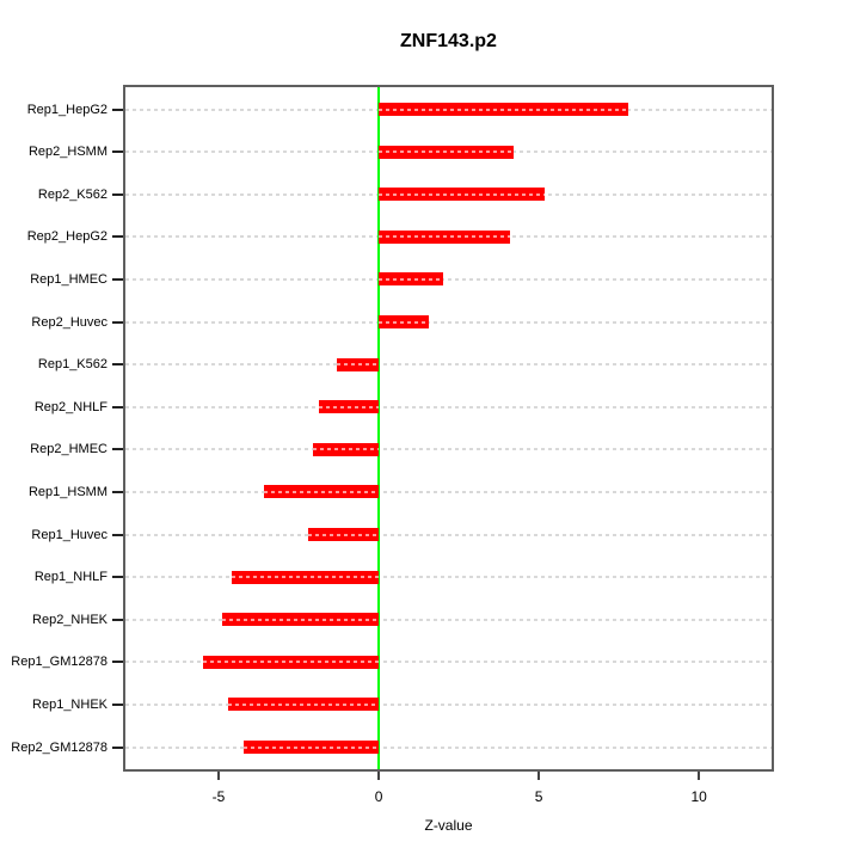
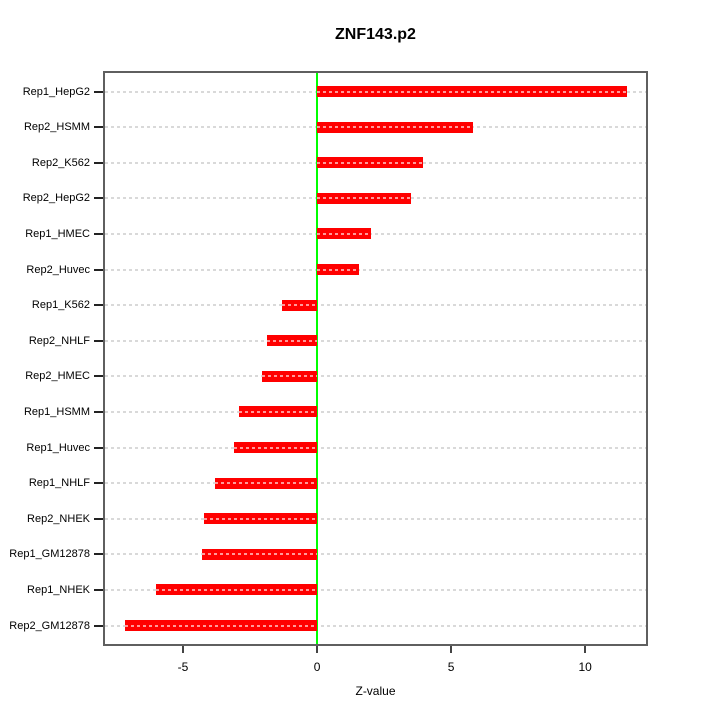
Rep1_HepG2: 7.8 -> 11.6
Rep2_HSMM: 4.2 -> 5.8
Rep2_K562: 5.2 -> 4.0
Rep2_HepG2: 4.1 -> 3.5
Rep1_HSMM: -3.6 -> -2.9
Rep1_Huvec: -2.2 -> -3.1
Rep1_NHLF: -4.6 -> -3.8
Rep2_NHEK: -4.9 -> -4.2
Rep1_GM12878: -5.5 -> -4.3
Rep1_NHEK: -4.7 -> -6.0
Rep2_GM12878: -4.2 -> -7.2
